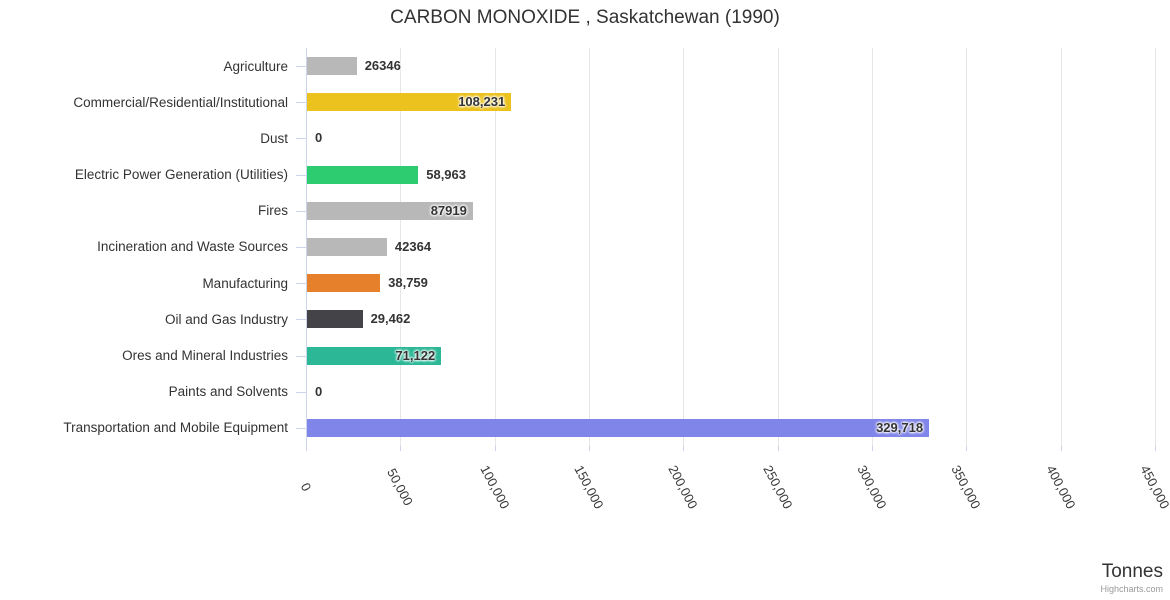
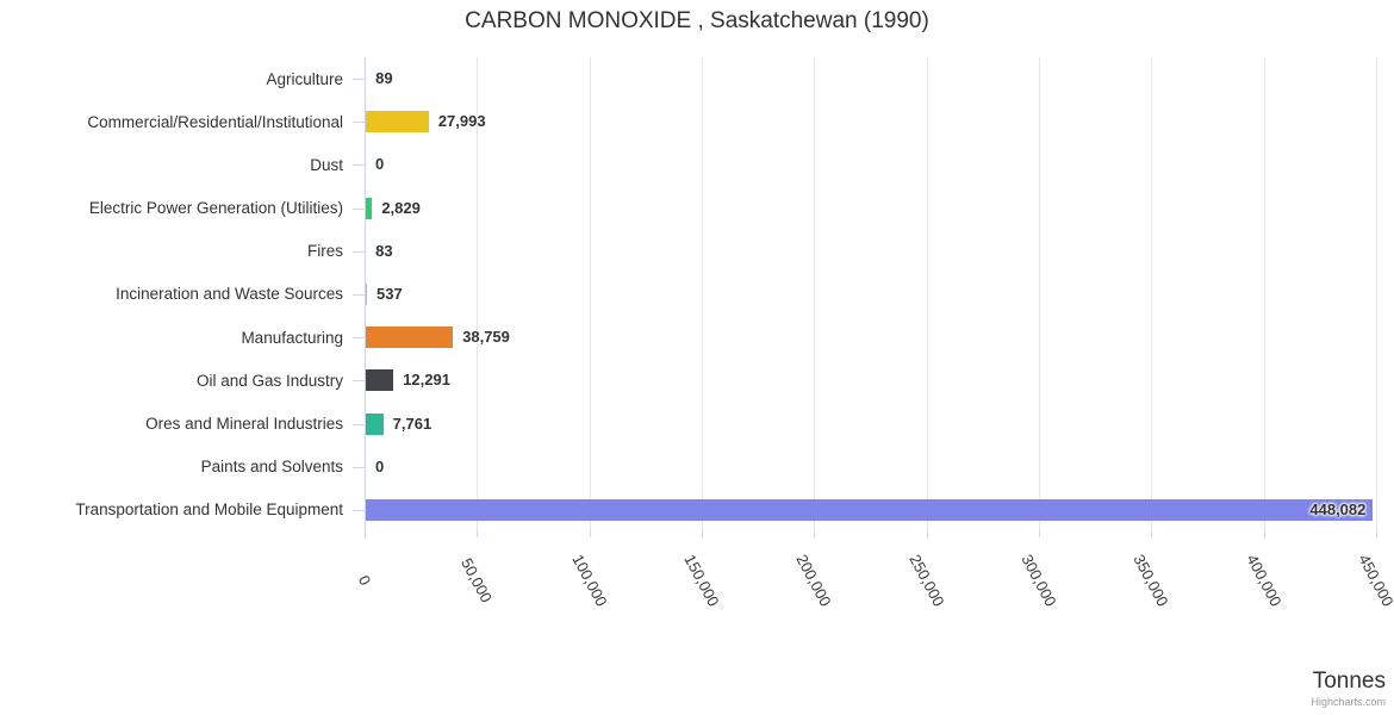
Agriculture: 26346 -> 89
Commercial/Residential/Institutional: 108,231 -> 27,993
Electric Power Generation (Utilities): 58,963 -> 2,829
Fires: 87919 -> 83
Incineration and Waste Sources: 42364 -> 537
Oil and Gas Industry: 29,462 -> 12,291
Ores and Mineral Industries: 71,122 -> 7,761
Transportation and Mobile Equipment: 329,718 -> 448,082
